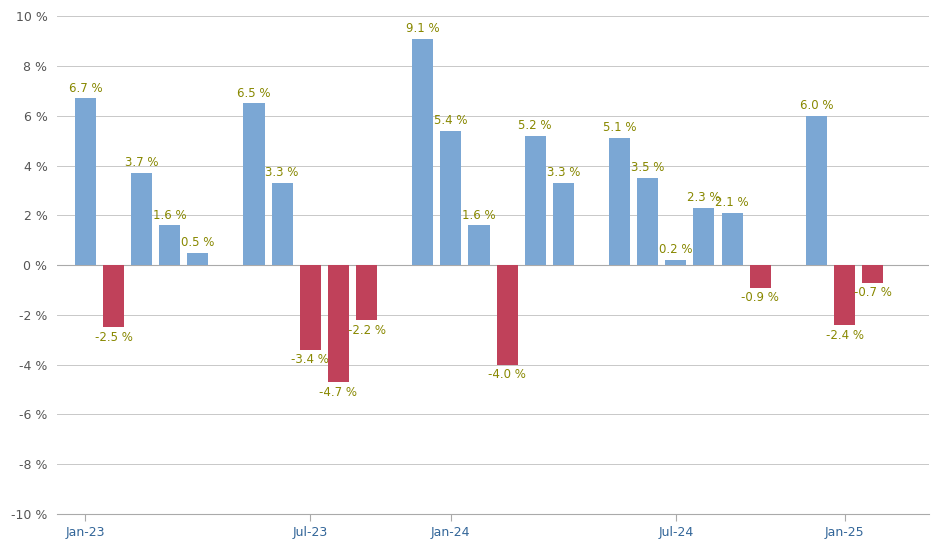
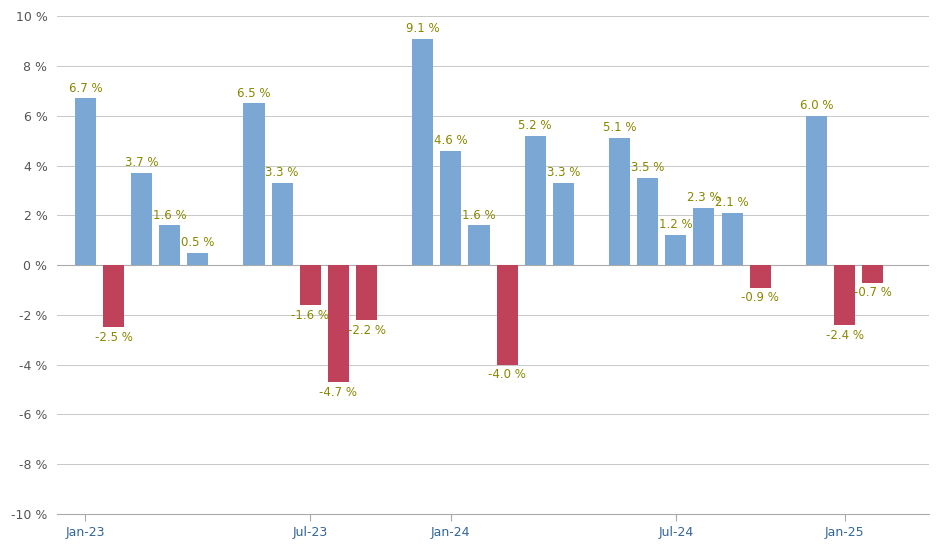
Jul-23: -3.4 -> -1.6
Jan-24: 5.4 -> 4.6
Jul-24: 0.2 -> 1.2
